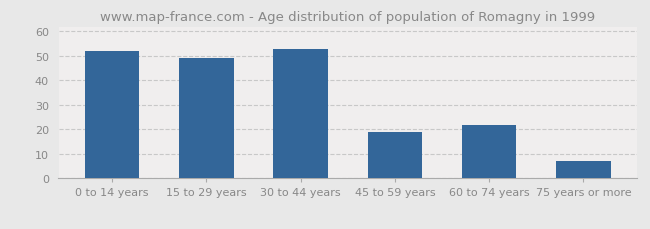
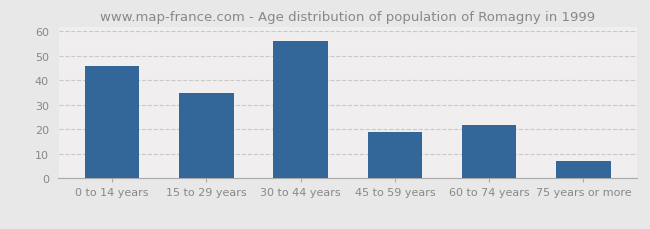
0 to 14 years: 52 -> 46
15 to 29 years: 49 -> 35
30 to 44 years: 53 -> 56
